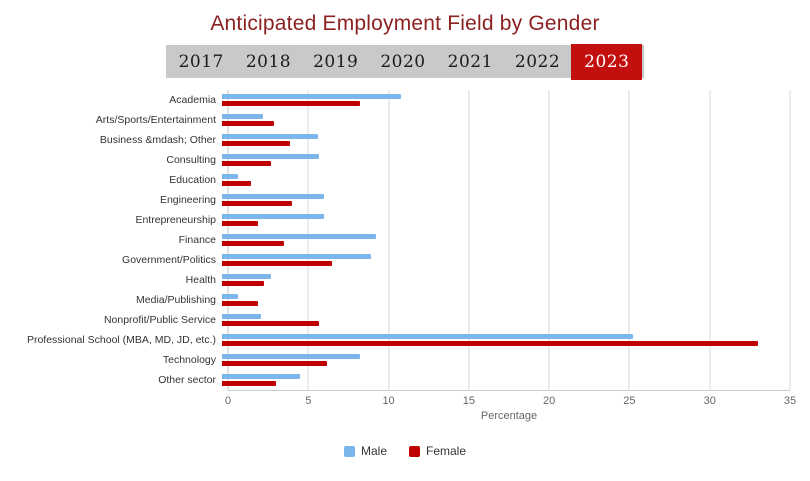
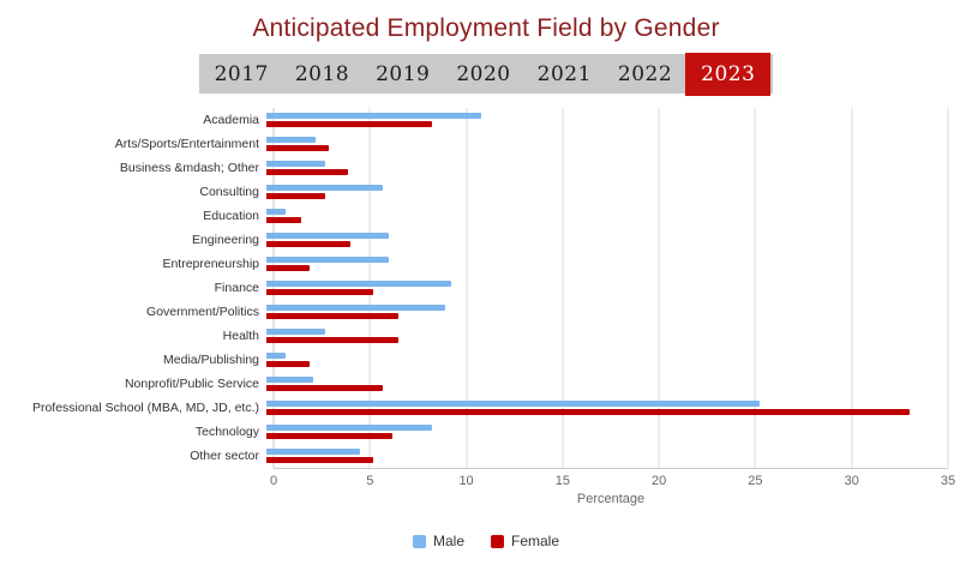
Male/Business &mdash; Other: 5.9 -> 3.0
Female/Finance: 3.8 -> 5.5
Female/Health: 2.6 -> 6.8
Female/Other sector: 3.3 -> 5.5
